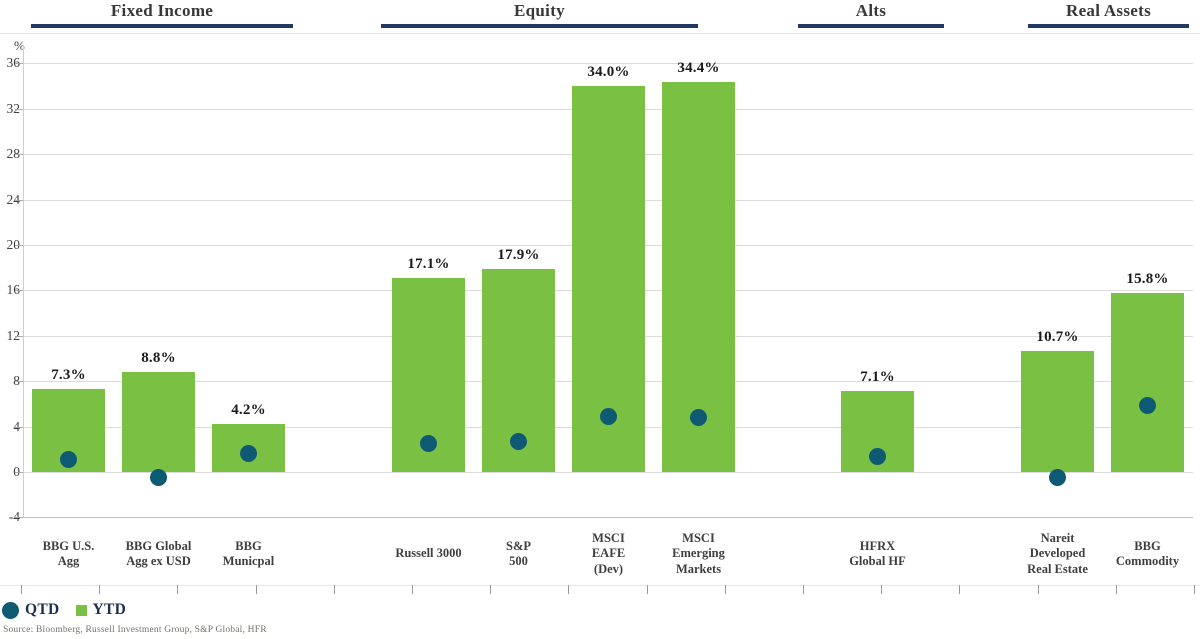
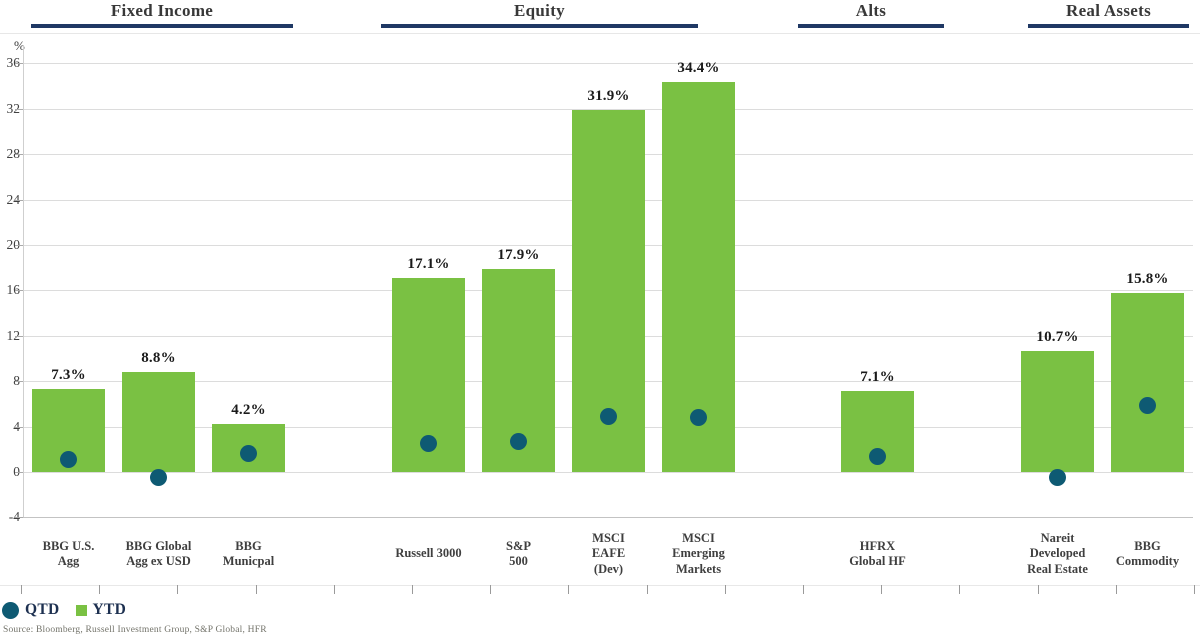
YTD/MSCI EAFE (Dev): 34.0% -> 31.9%
